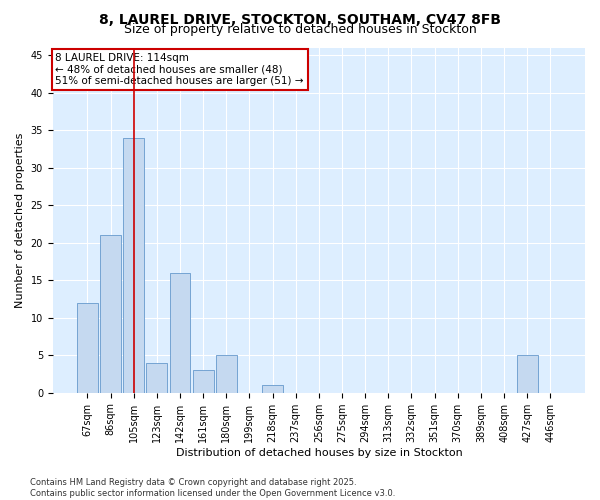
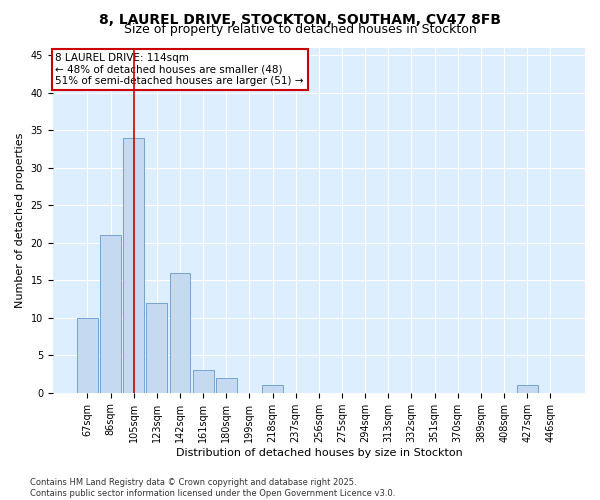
67sqm: 12 -> 10
123sqm: 4 -> 12
180sqm: 5 -> 2
427sqm: 5 -> 1
